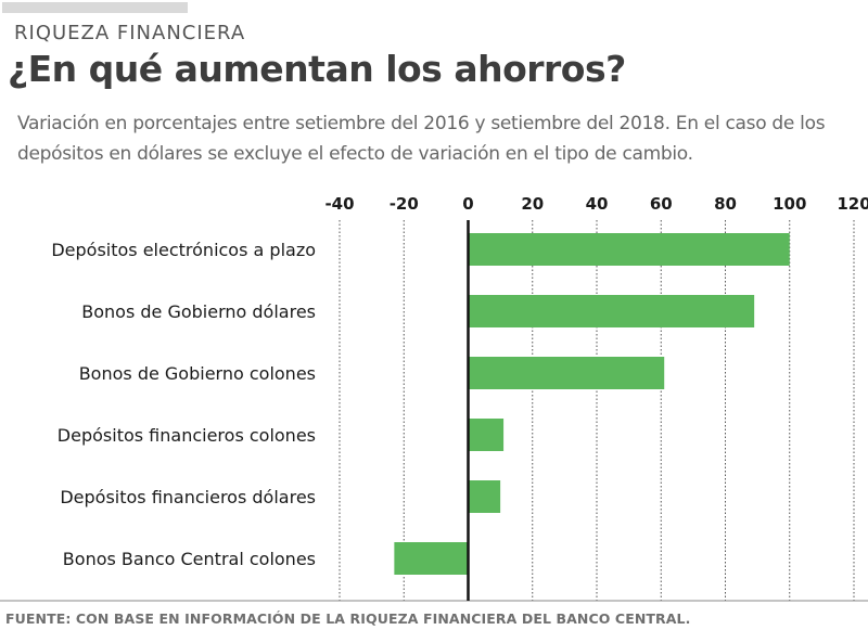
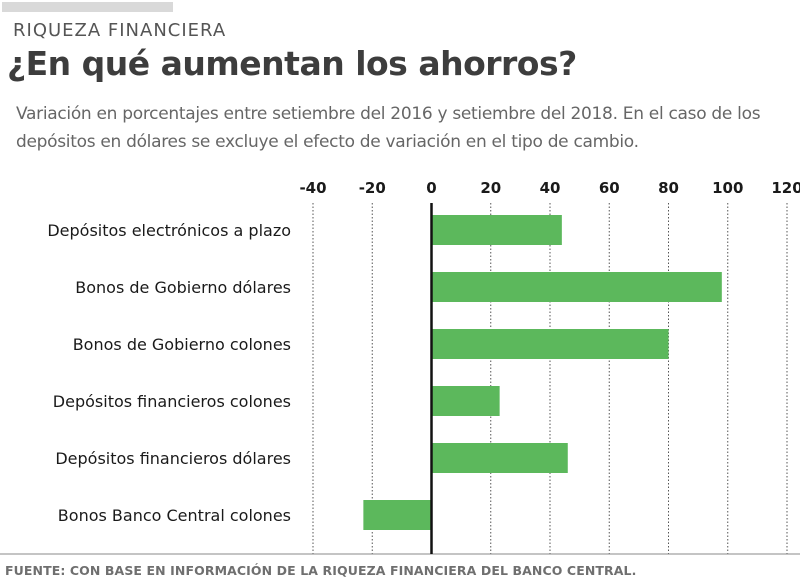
Depósitos electrónicos a plazo: 100 -> 44
Bonos de Gobierno dólares: 89 -> 98
Bonos de Gobierno colones: 61 -> 80
Depósitos financieros colones: 11 -> 23
Depósitos financieros dólares: 10 -> 46
